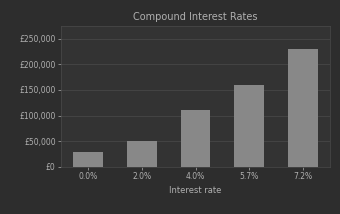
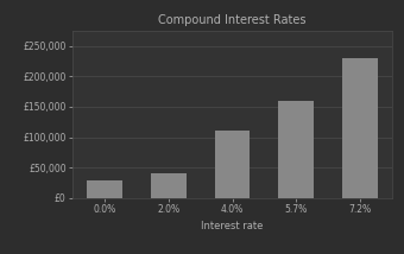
2.0%: £50,000 -> £40,000
